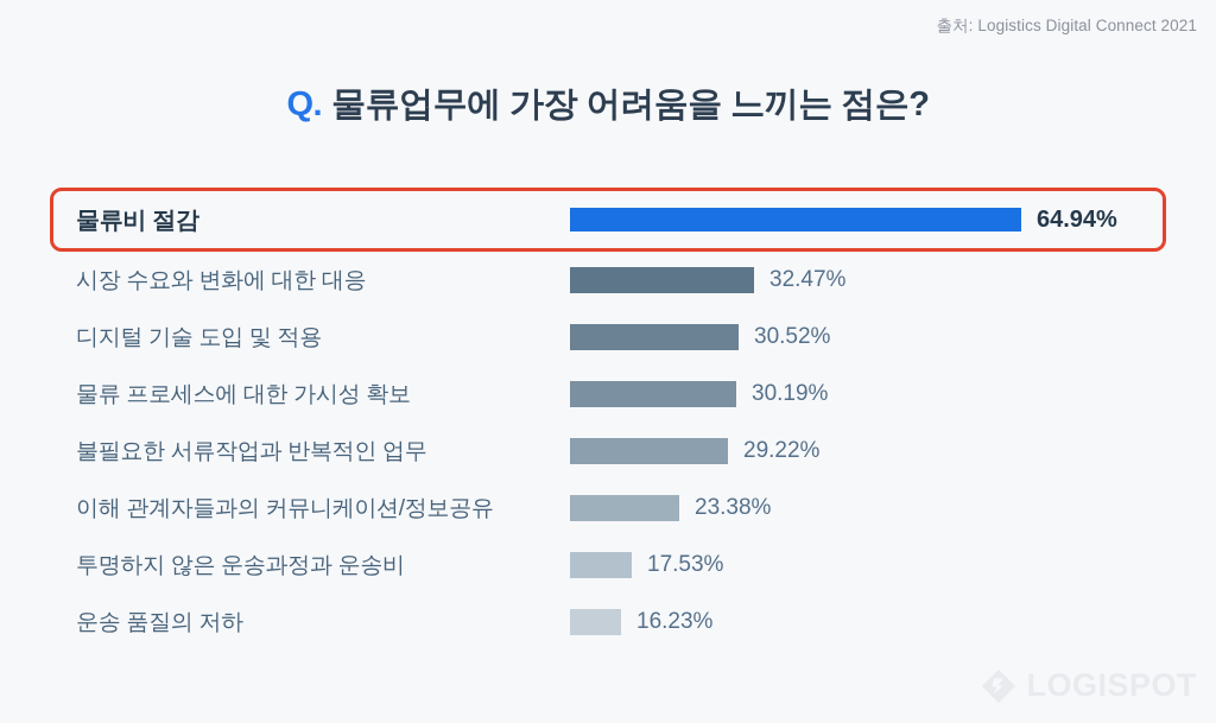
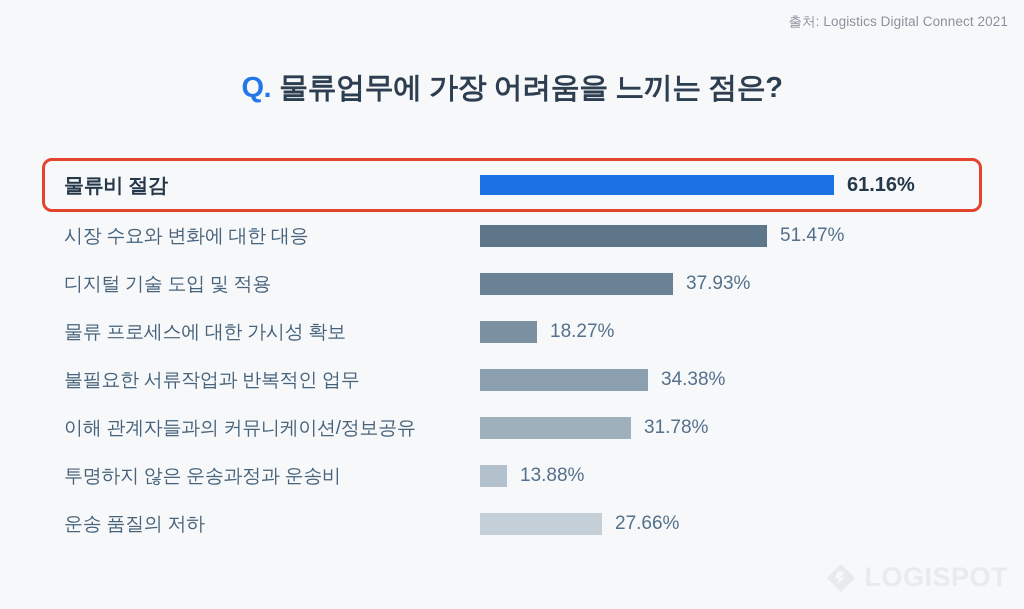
물류비 절감: 64.94% -> 61.16%
시장 수요와 변화에 대한 대응: 32.47% -> 51.47%
디지털 기술 도입 및 적용: 30.52% -> 37.93%
물류 프로세스에 대한 가시성 확보: 30.19% -> 18.27%
불필요한 서류작업과 반복적인 업무: 29.22% -> 34.38%
이해 관계자들과의 커뮤니케이션/정보공유: 23.38% -> 31.78%
투명하지 않은 운송과정과 운송비: 17.53% -> 13.88%
운송 품질의 저하: 16.23% -> 27.66%
